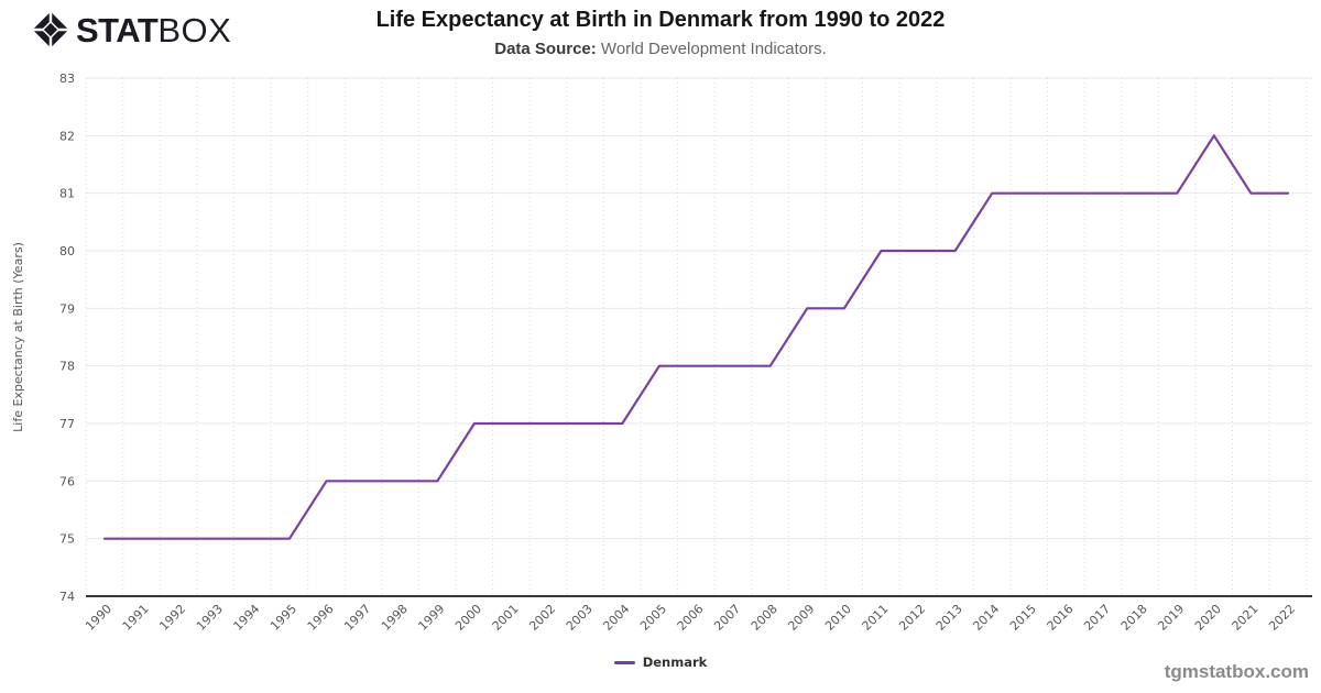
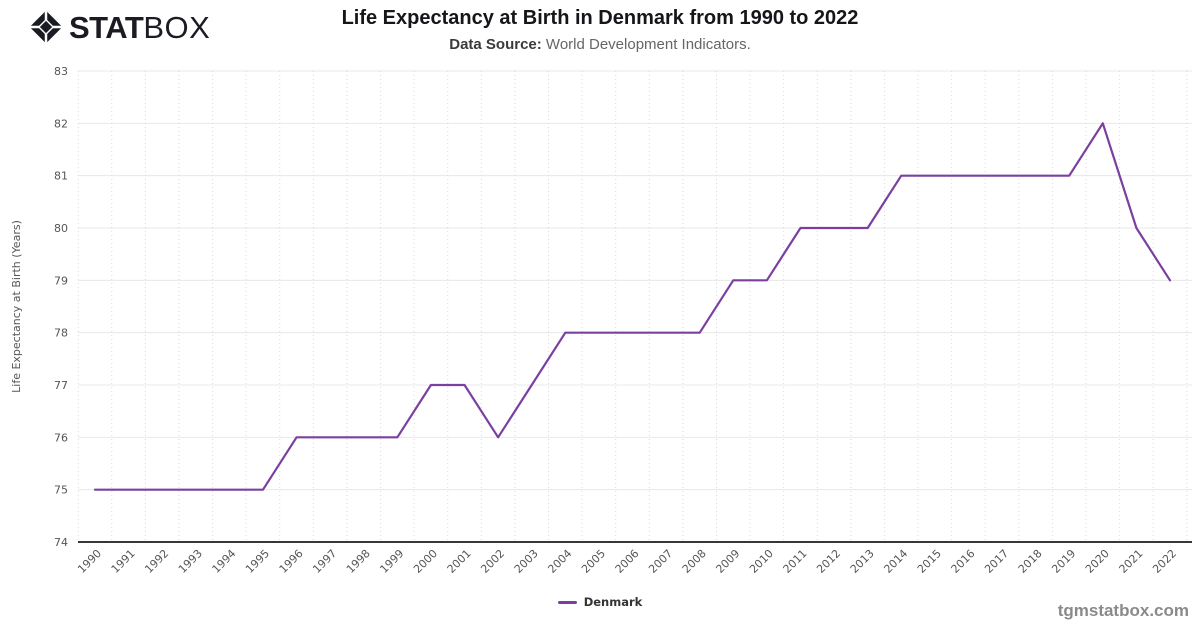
2002: 77 -> 76
2004: 77 -> 78
2021: 81 -> 80
2022: 81 -> 79
